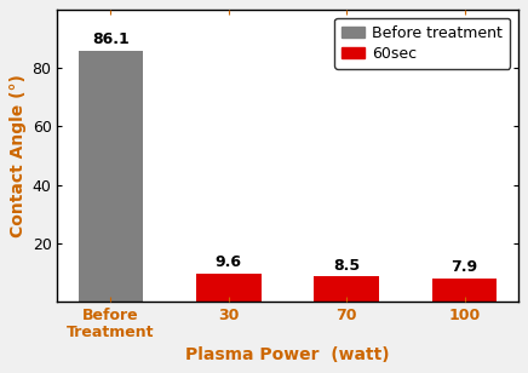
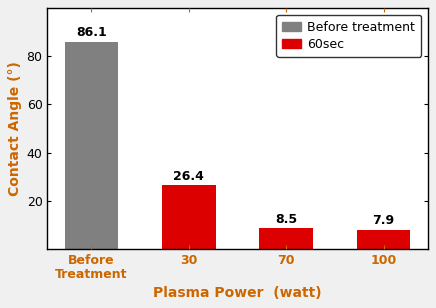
30: 9.6 -> 26.4
